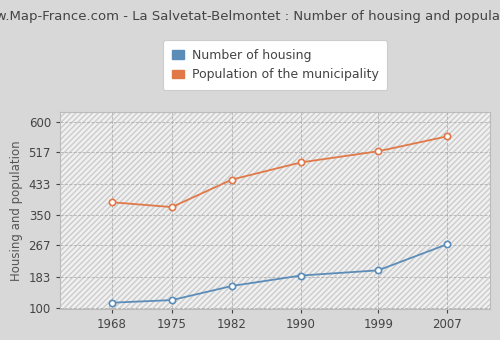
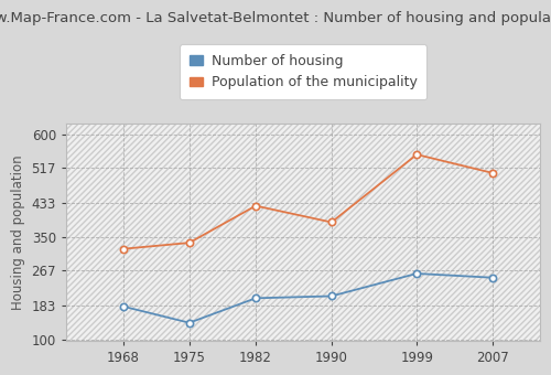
Number of housing/1968: 113 -> 180
Population of the municipality/1968: 383 -> 320
Number of housing/1975: 120 -> 140
Population of the municipality/1975: 370 -> 335
Number of housing/1982: 158 -> 200
Population of the municipality/1982: 444 -> 425
Number of housing/1990: 186 -> 205
Population of the municipality/1990: 490 -> 385
Number of housing/1999: 200 -> 260
Population of the municipality/1999: 520 -> 550
Number of housing/2007: 270 -> 250
Population of the municipality/2007: 560 -> 505
